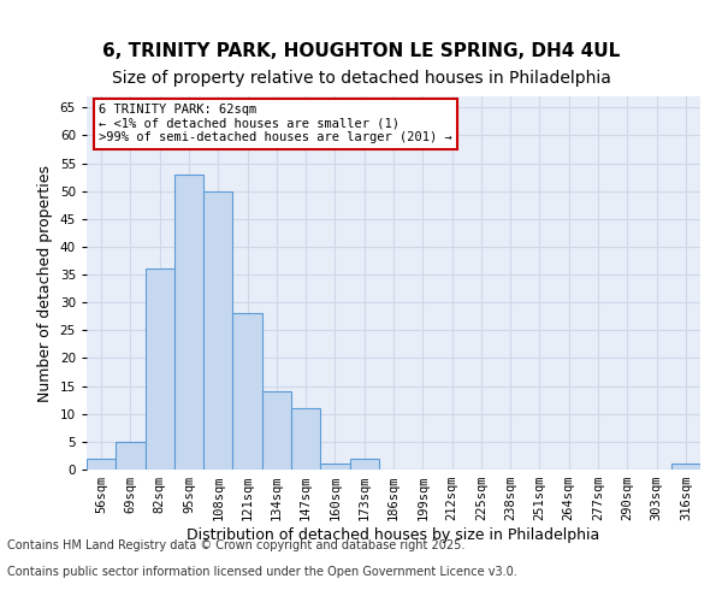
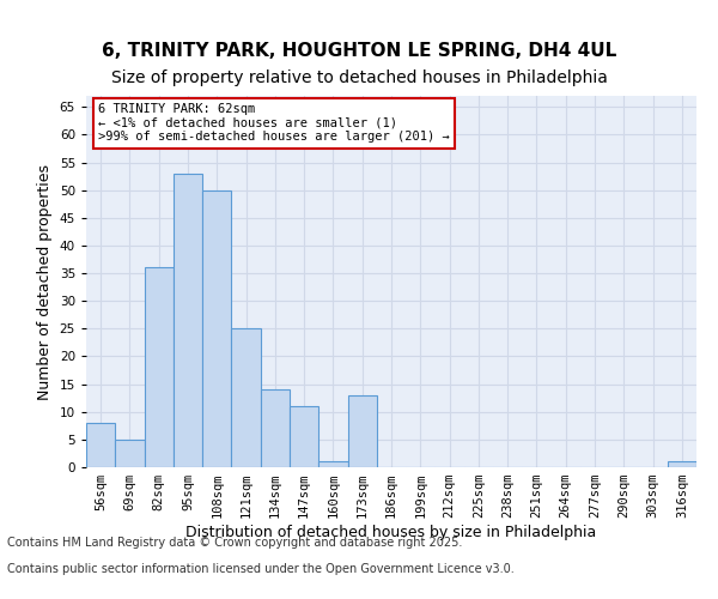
56sqm: 2 -> 8
121sqm: 28 -> 25
173sqm: 2 -> 13
